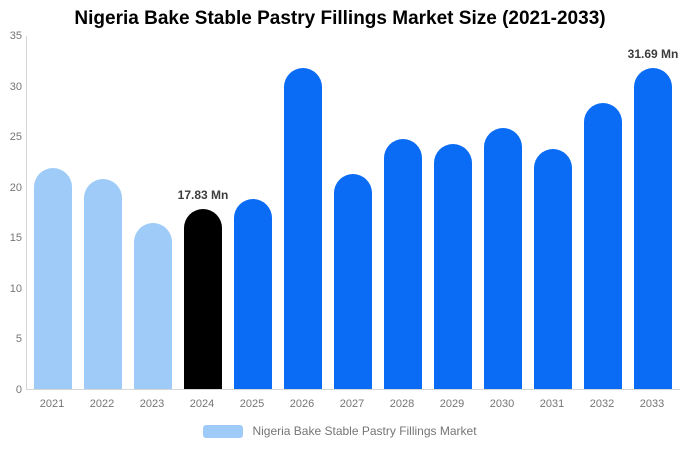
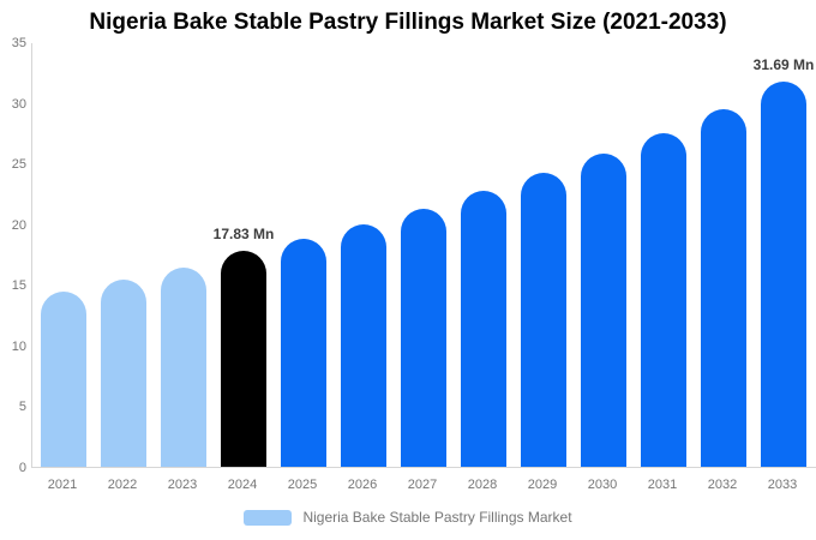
2021: 21.9 -> 14.4
2022: 20.8 -> 15.4
2026: 31.7 -> 20.0
2028: 24.7 -> 22.7
2031: 23.7 -> 27.5
2032: 28.3 -> 29.5
